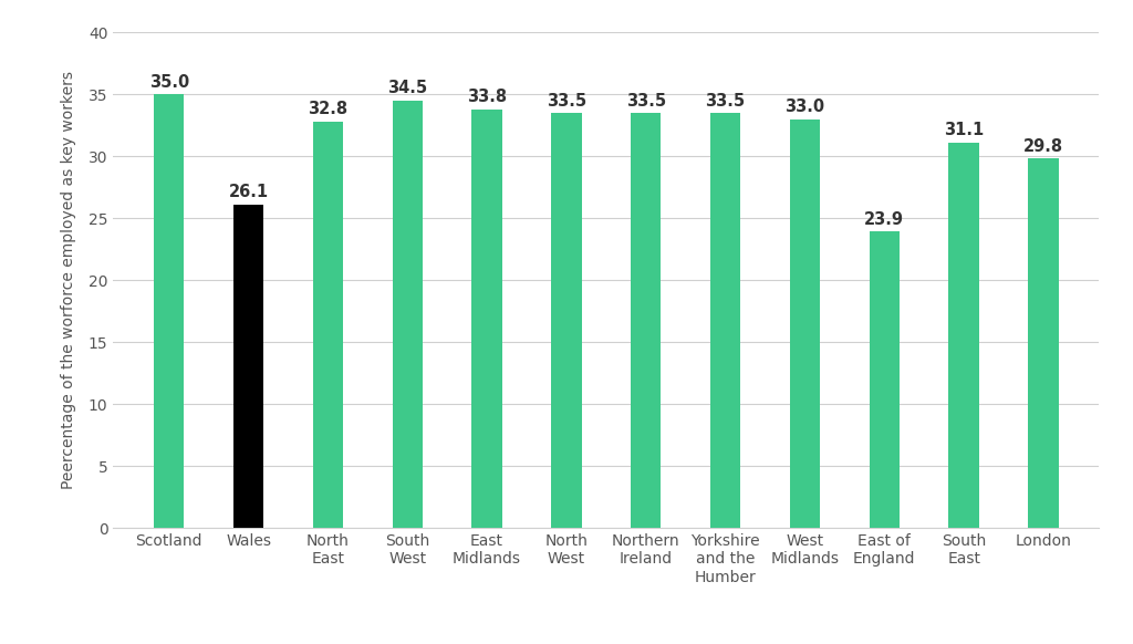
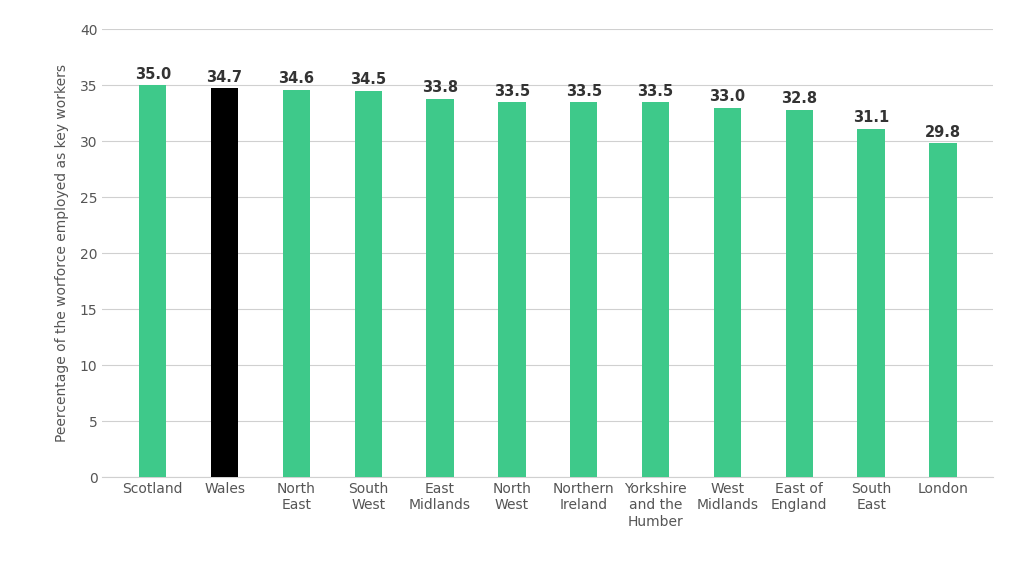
Wales: 26.1 -> 34.7
North East: 32.8 -> 34.6
East of England: 23.9 -> 32.8
